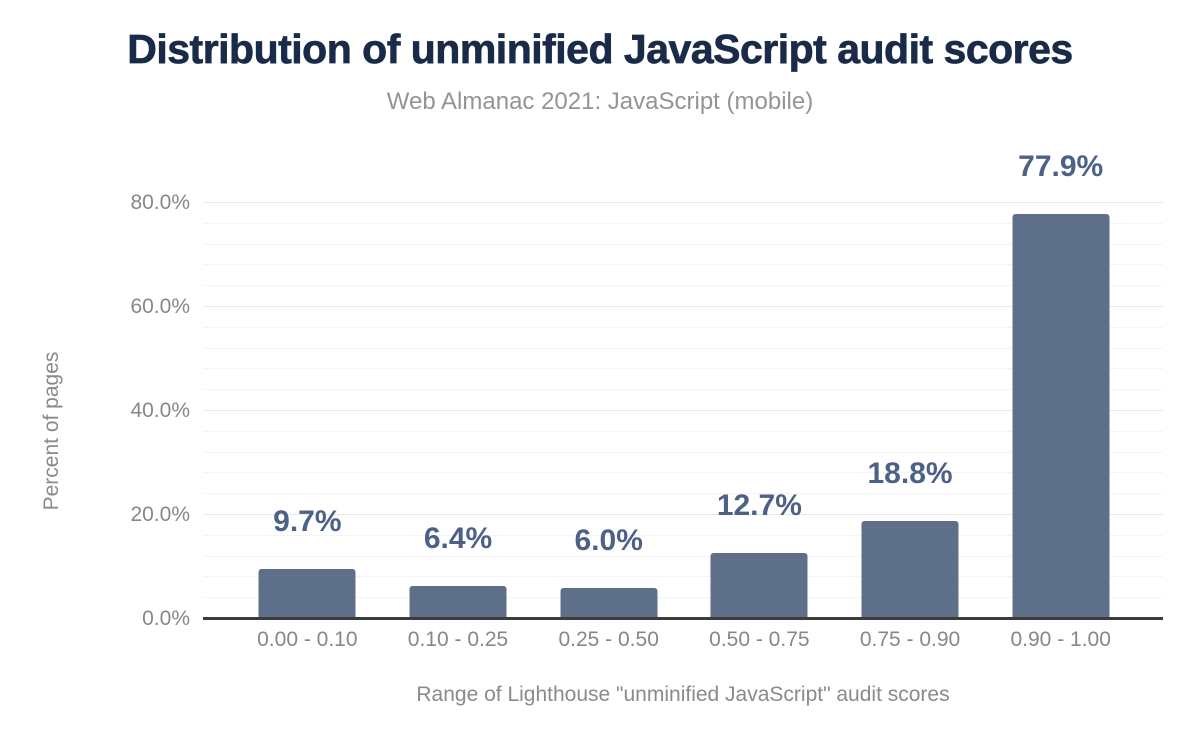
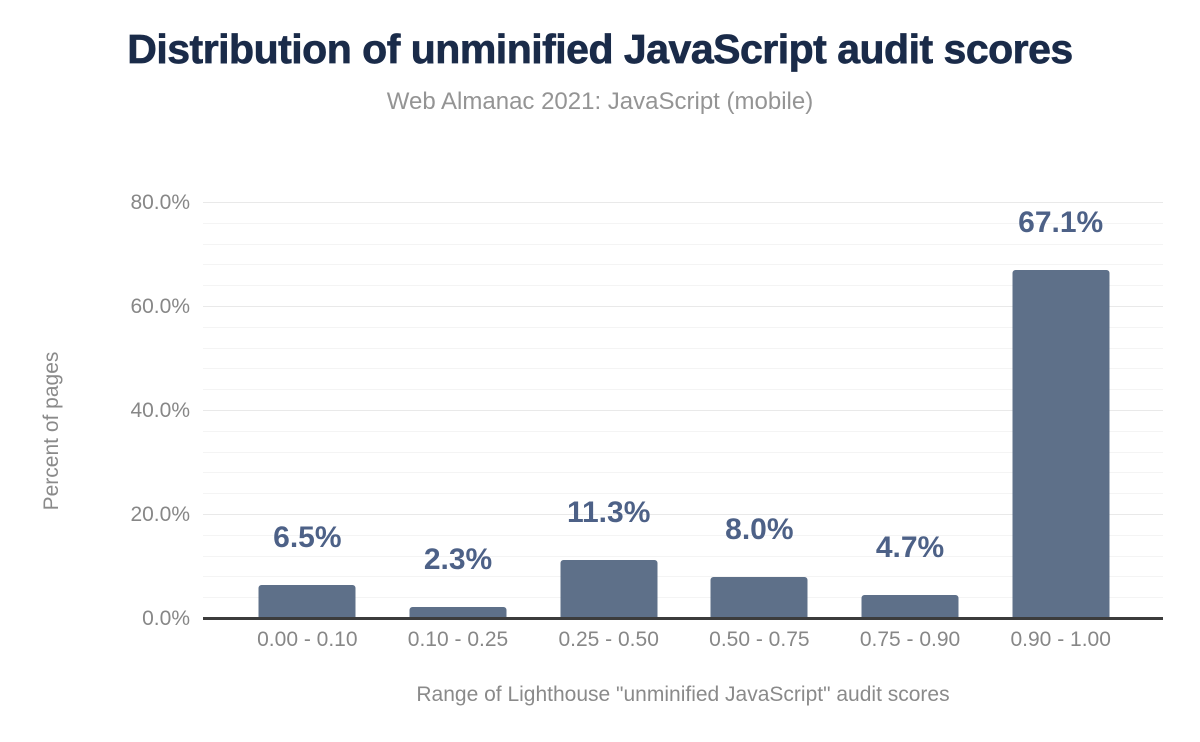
0.00 - 0.10: 9.7% -> 6.5%
0.10 - 0.25: 6.4% -> 2.3%
0.25 - 0.50: 6.0% -> 11.3%
0.50 - 0.75: 12.7% -> 8.0%
0.75 - 0.90: 18.8% -> 4.7%
0.90 - 1.00: 77.9% -> 67.1%
